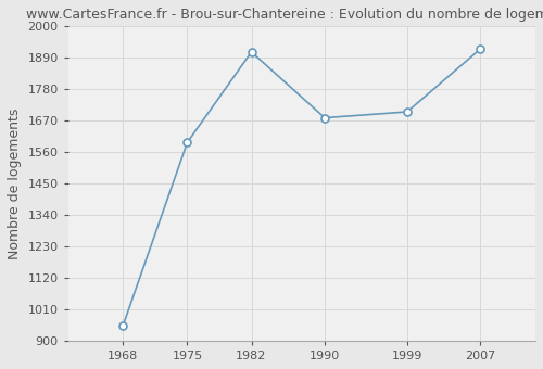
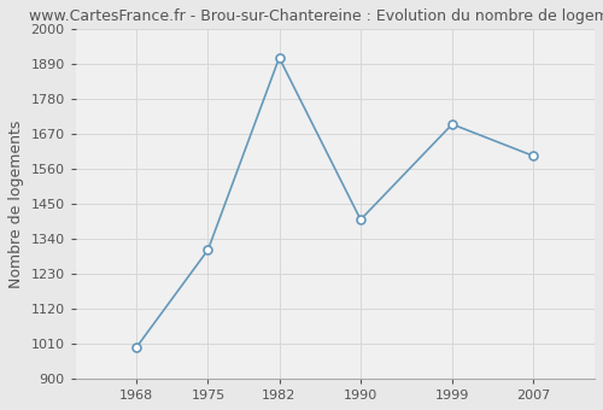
1968: 955 -> 1000
1975: 1593 -> 1305
1990: 1679 -> 1400
2007: 1920 -> 1600
